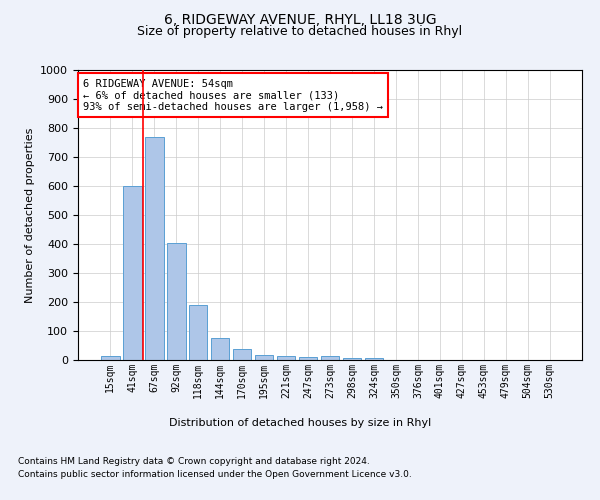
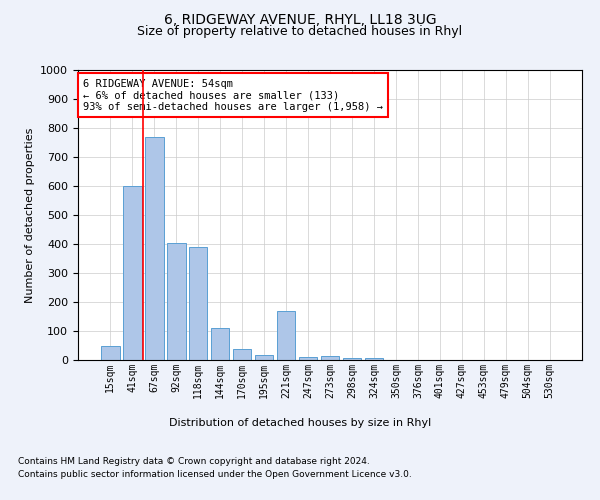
15sqm: 15 -> 50
118sqm: 190 -> 390
144sqm: 77 -> 110
221sqm: 15 -> 170
